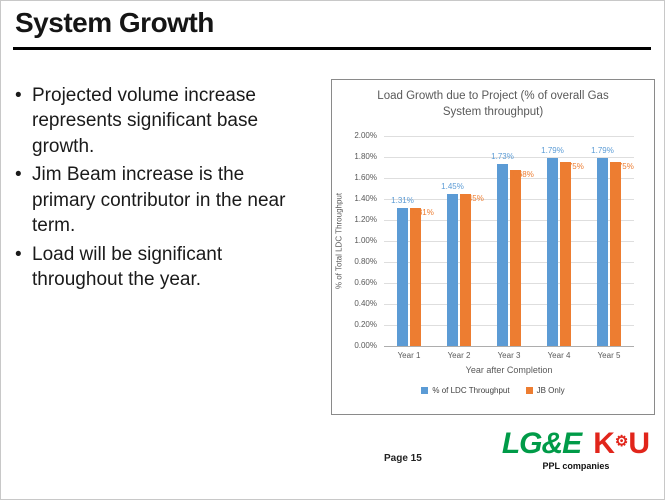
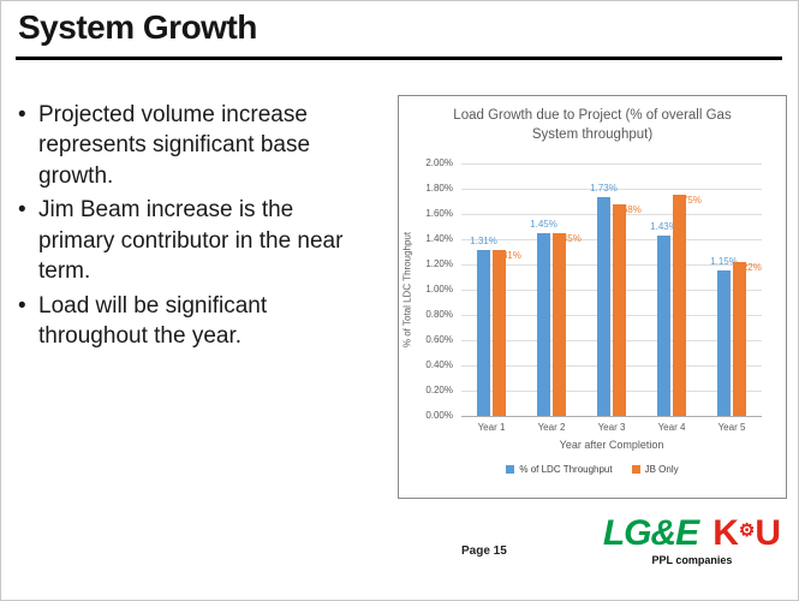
% of LDC Throughput/Year 4: 1.79% -> 1.43%
% of LDC Throughput/Year 5: 1.79% -> 1.15%
JB Only/Year 5: 1.75% -> 1.22%
